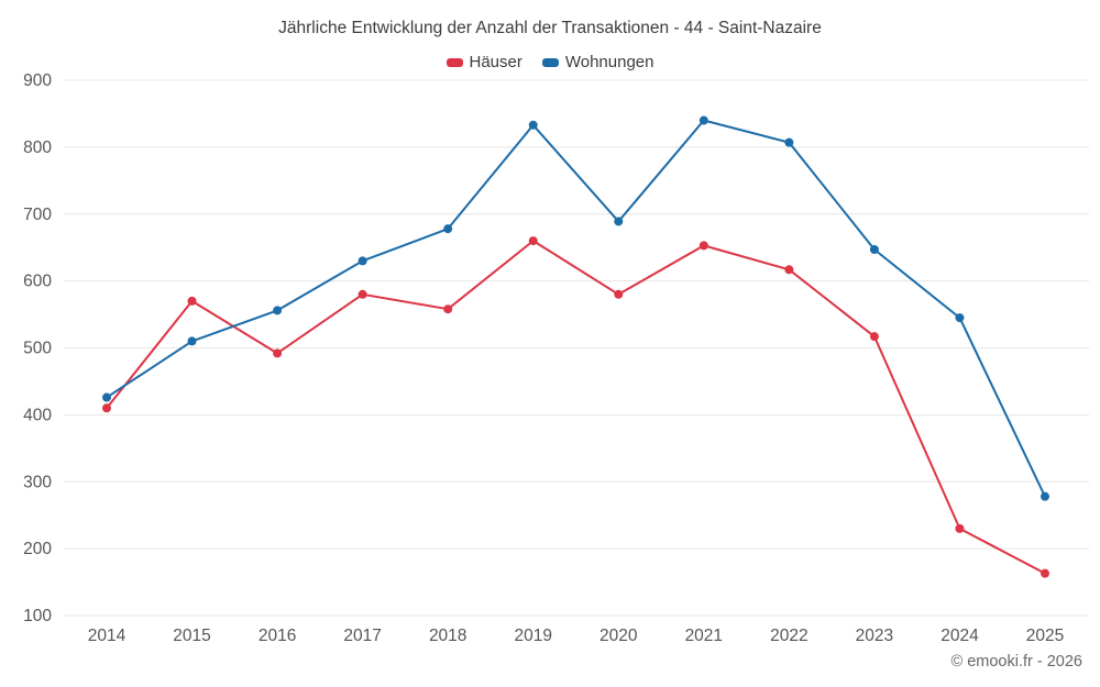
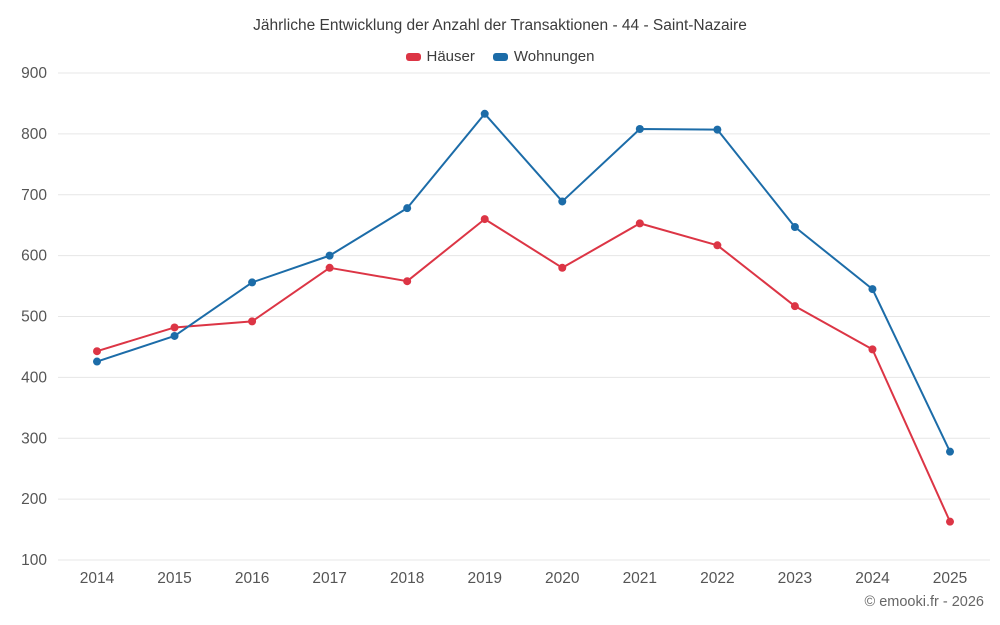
Häuser/2014: 410 -> 440
Häuser/2015: 570 -> 480
Wohnungen/2015: 510 -> 470
Wohnungen/2017: 630 -> 600
Wohnungen/2021: 840 -> 810
Häuser/2024: 230 -> 450
